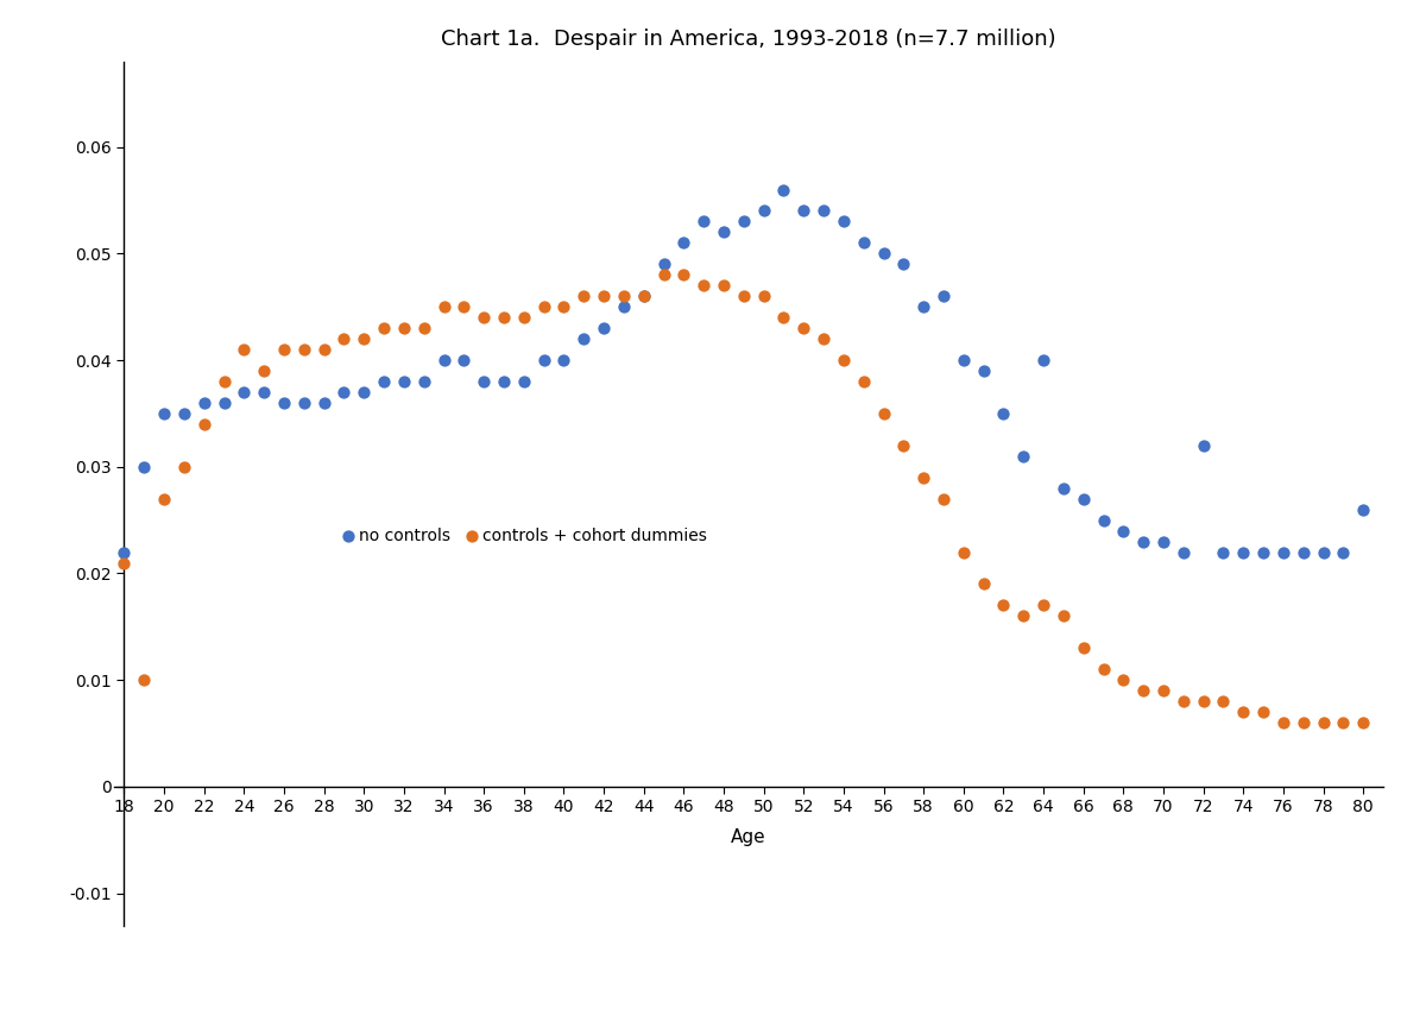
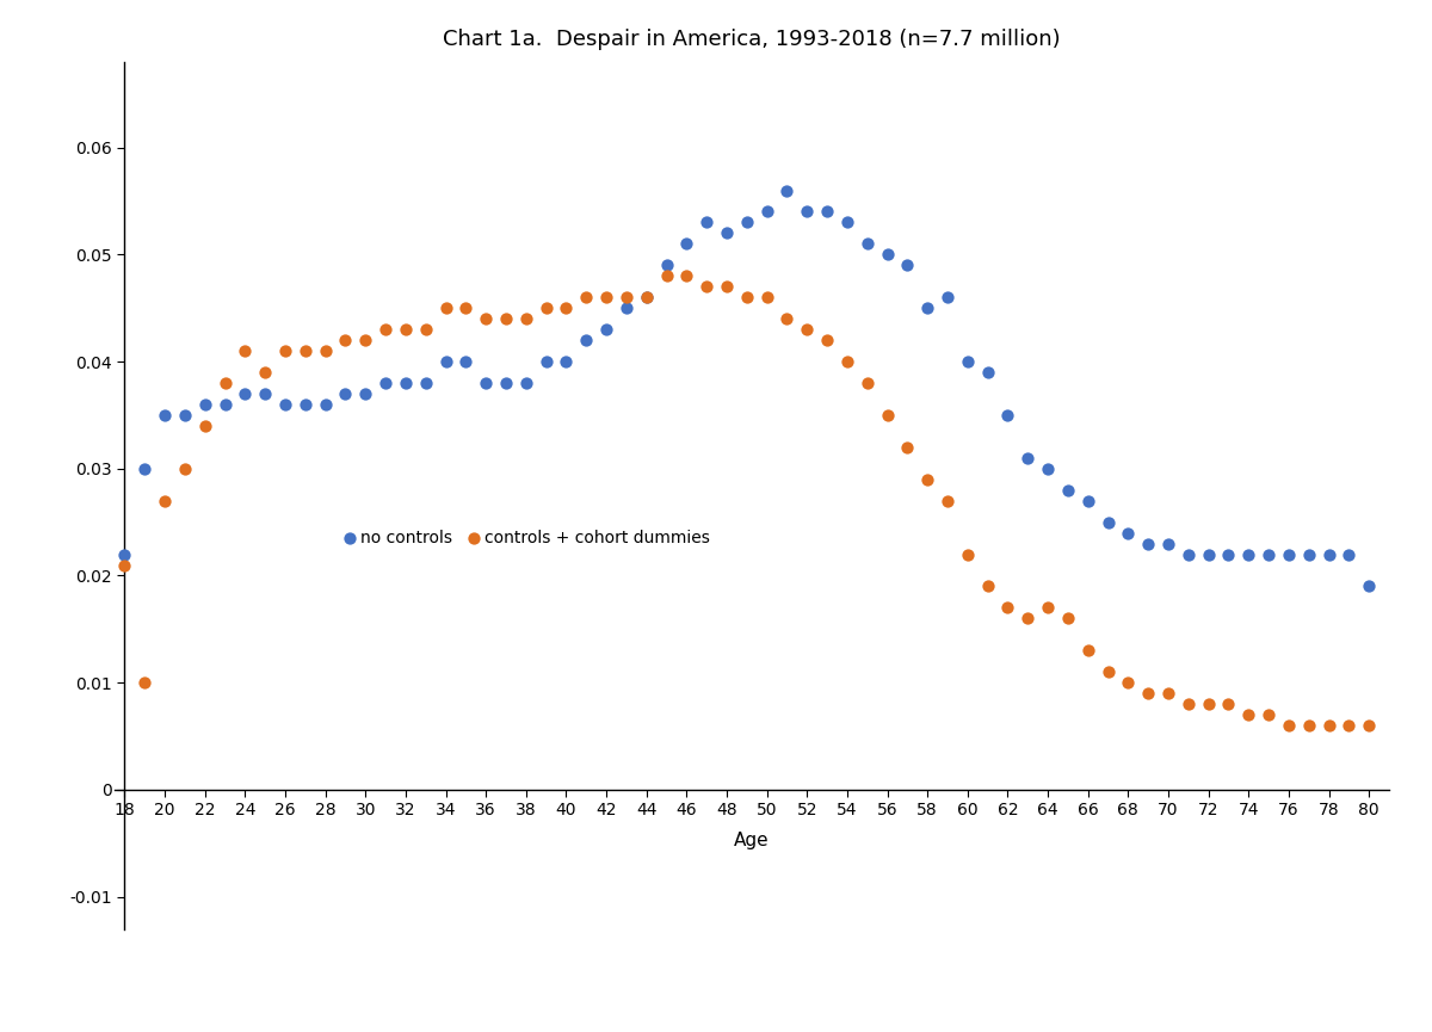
no controls/64: 0.040 -> 0.030
no controls/72: 0.032 -> 0.022
no controls/80: 0.026 -> 0.019
